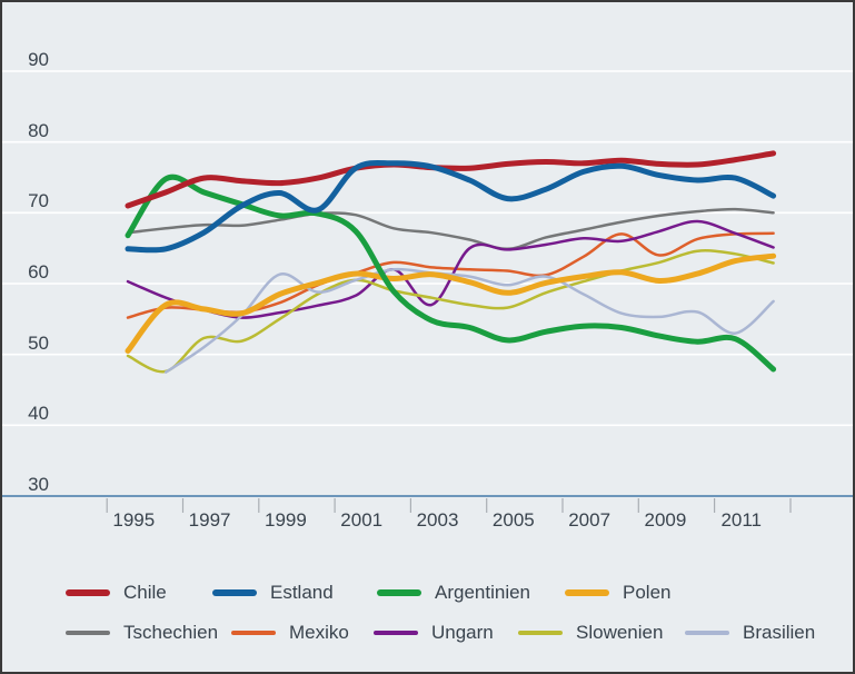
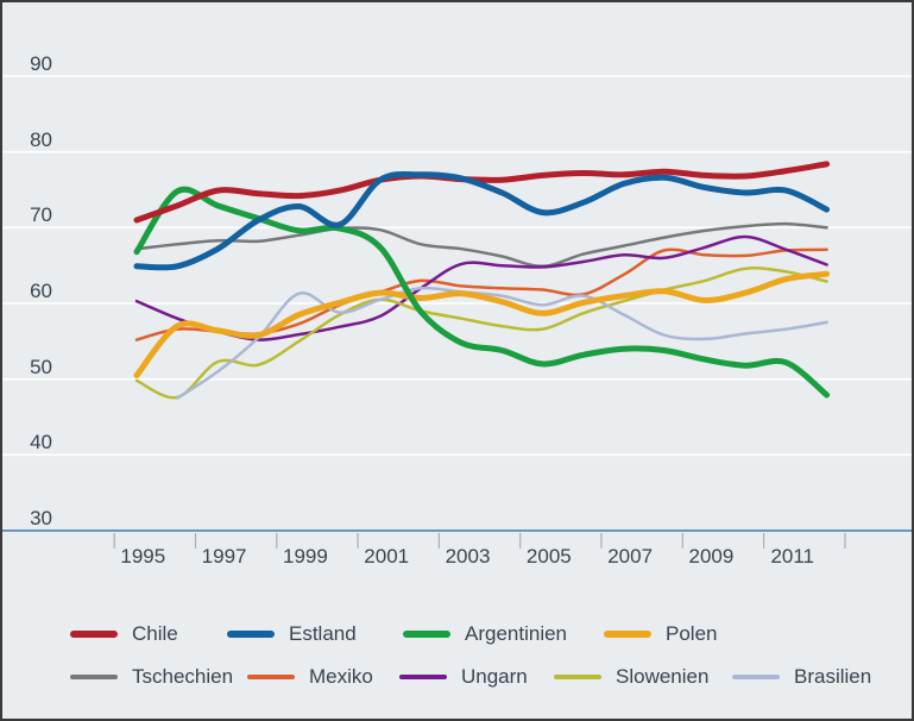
Ungarn/2003: 57 -> 65
Mexiko/2009: 64 -> 66
Brasilien/2011: 53 -> 57
